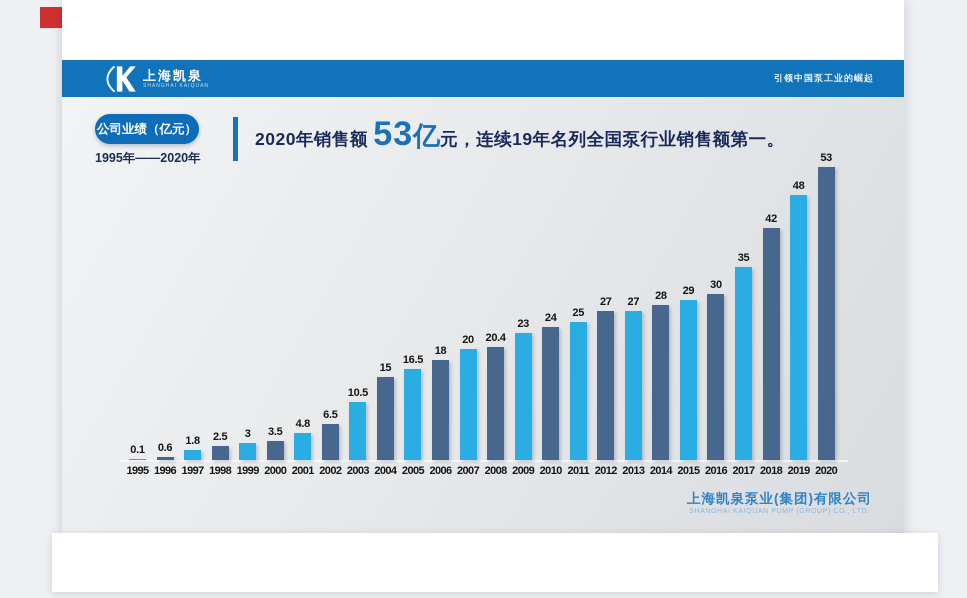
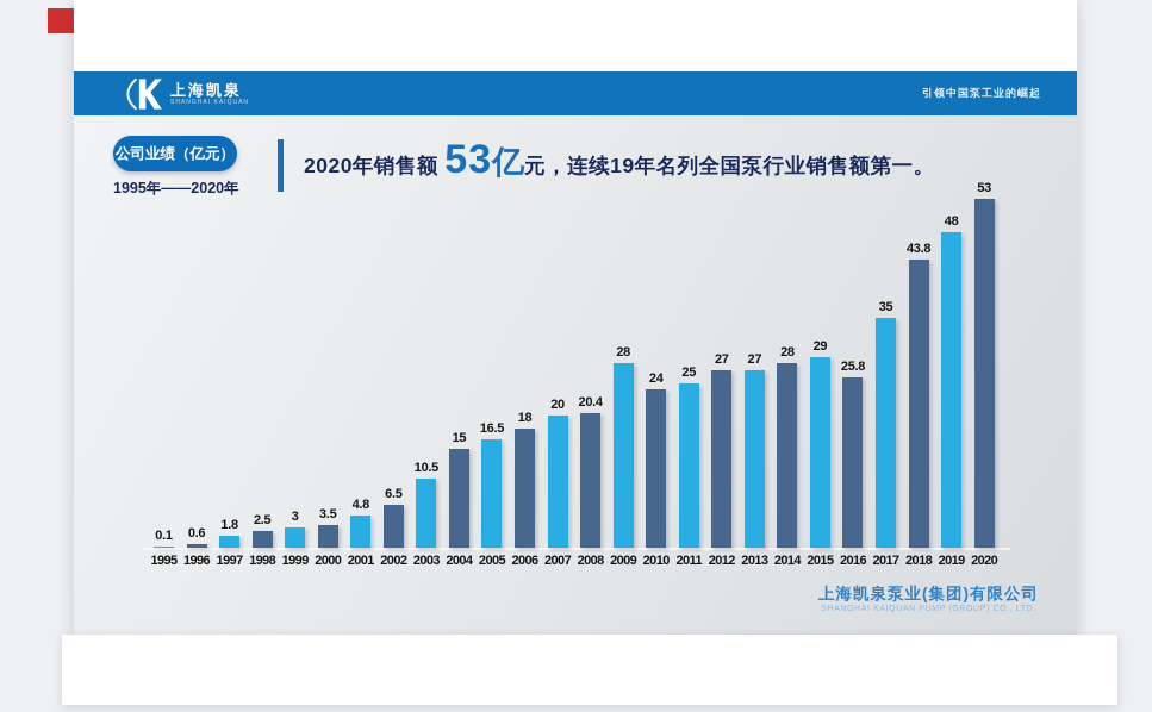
2009: 23 -> 28
2016: 30 -> 25.8
2018: 42 -> 43.8
